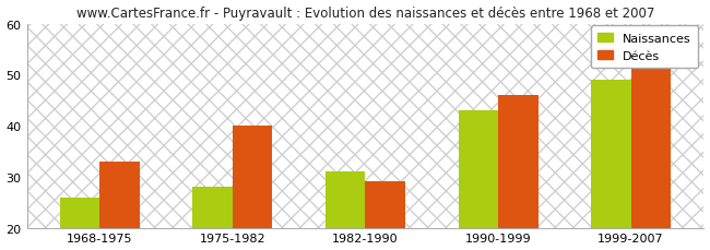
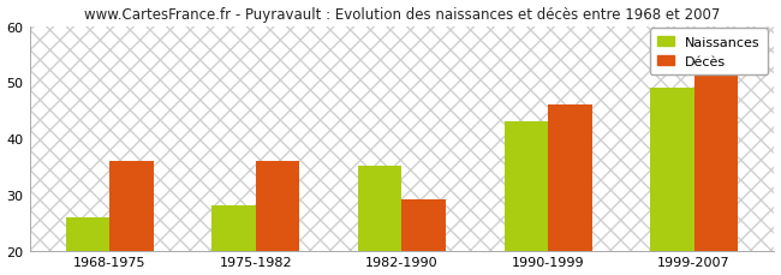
Décès/1968-1975: 33 -> 36
Décès/1975-1982: 40 -> 36
Naissances/1982-1990: 31 -> 35
